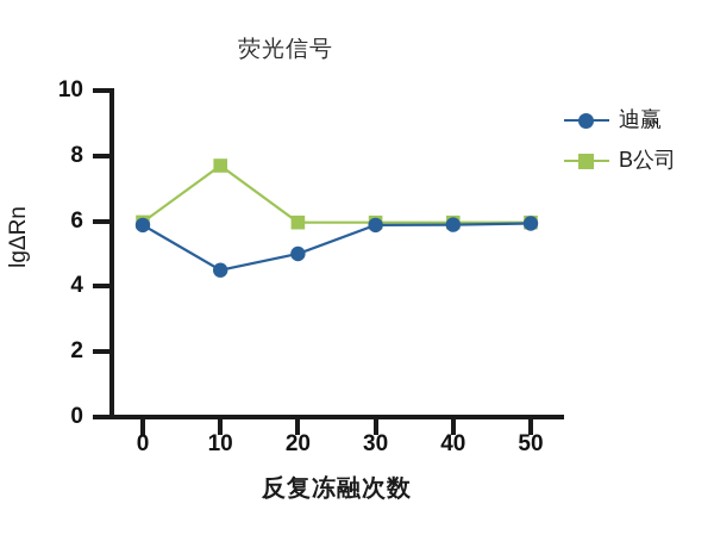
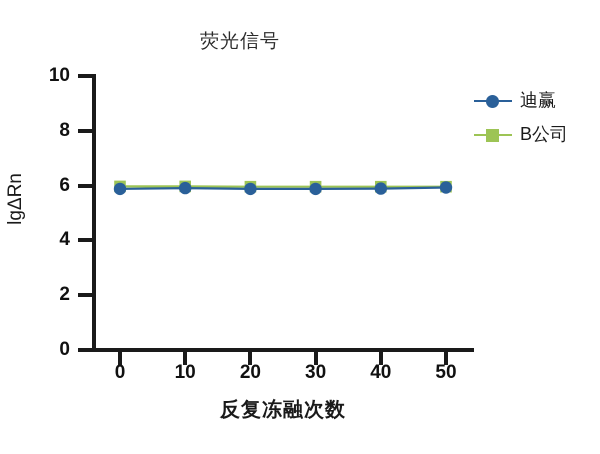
迪赢/10: 4.5 -> 5.9
B公司/10: 7.7 -> 6.0
迪赢/20: 5.0 -> 5.9
